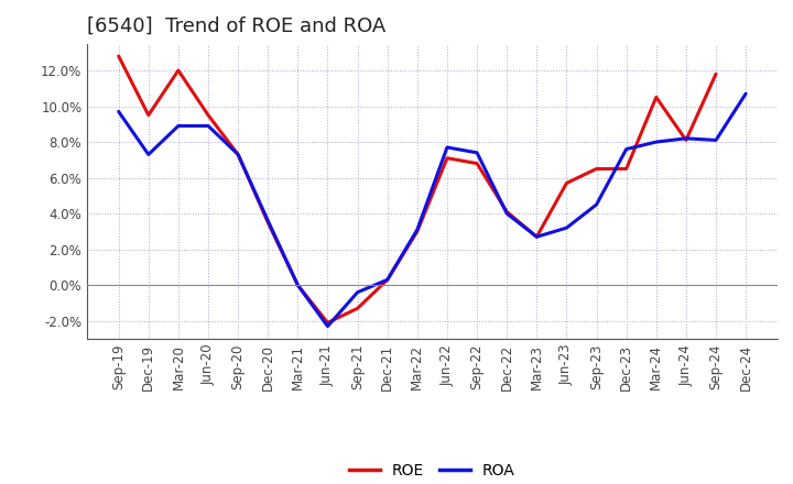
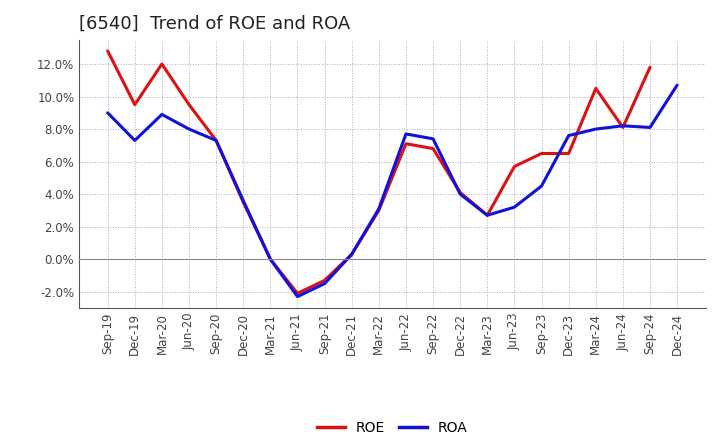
ROA/Sep-19: 9.7% -> 9.0%
ROA/Jun-20: 8.9% -> 8.0%
ROA/Sep-21: -0.4% -> -1.5%
